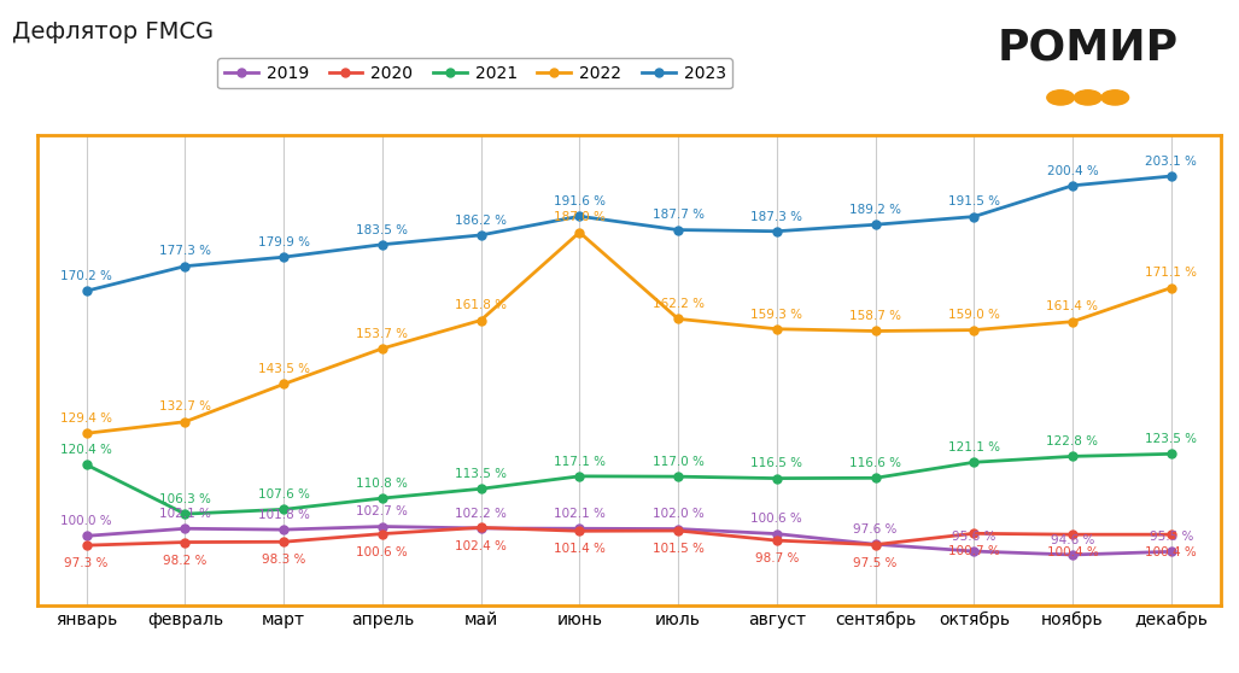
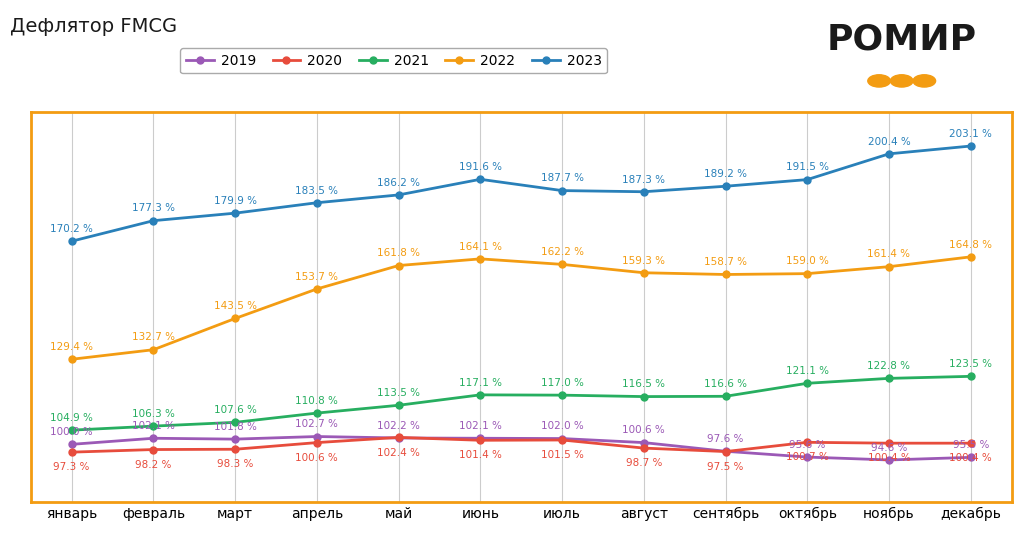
2021/январь: 120.4 -> 104.9
2022/июнь: 187.0 -> 164.1
2022/декабрь: 171.1 -> 164.8
